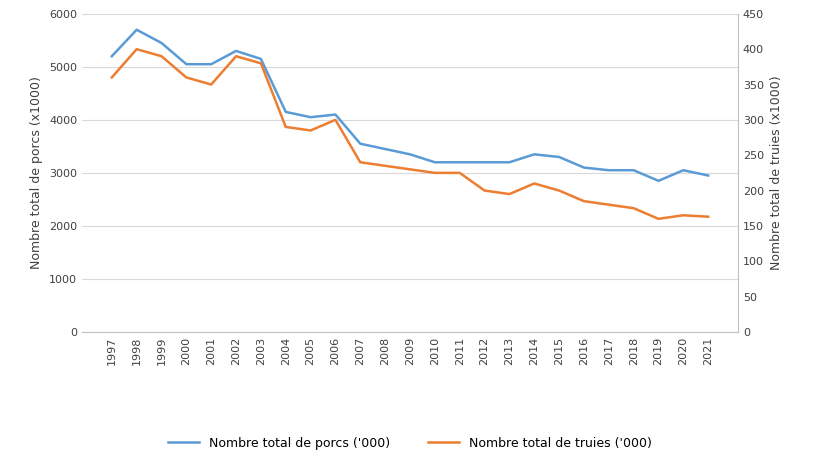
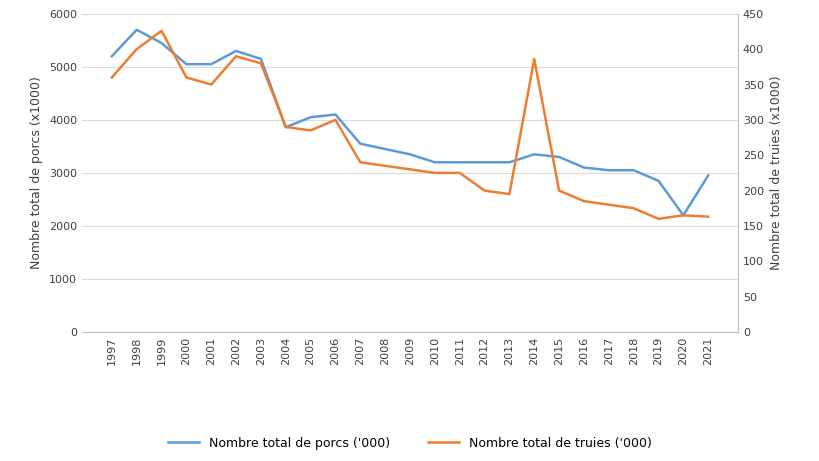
Nombre total de truies ('000)/1999: 390 -> 426
Nombre total de porcs ('000)/2004: 4150 -> 3860
Nombre total de truies ('000)/2014: 210 -> 386
Nombre total de porcs ('000)/2020: 3050 -> 2200
